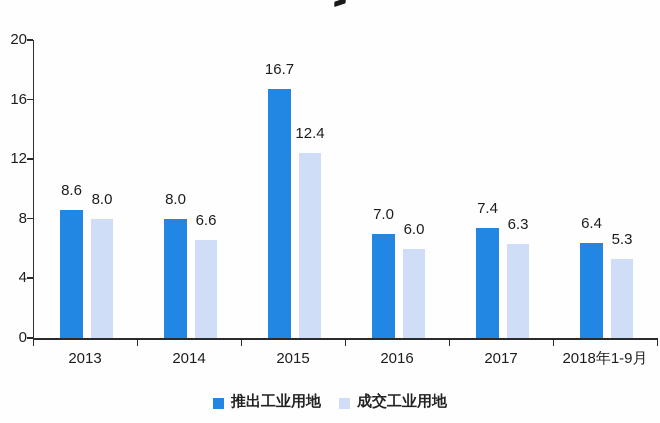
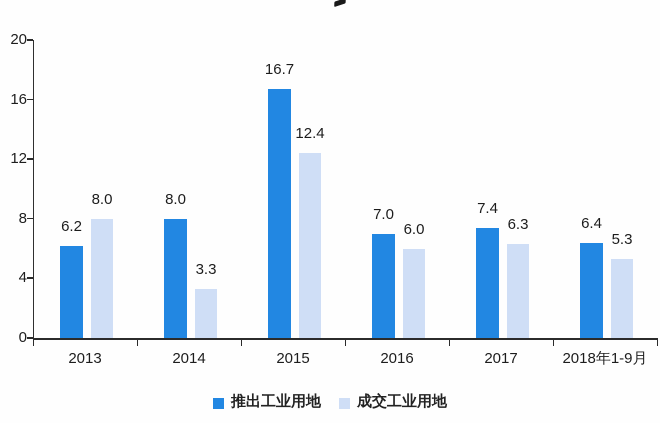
推出工业用地/2013: 8.6 -> 6.2
成交工业用地/2014: 6.6 -> 3.3
